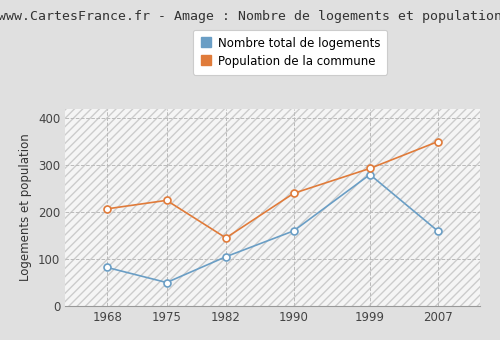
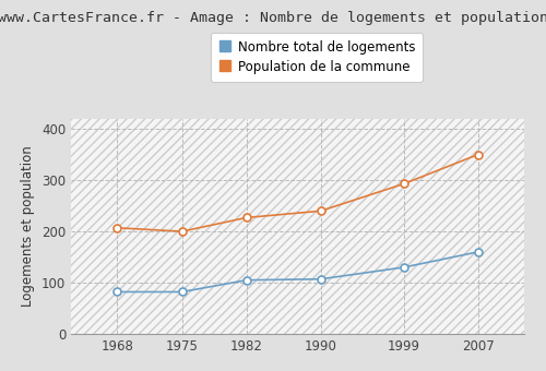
Nombre total de logements/1975: 50 -> 82
Population de la commune/1975: 225 -> 200
Population de la commune/1982: 145 -> 227
Nombre total de logements/1990: 160 -> 107
Nombre total de logements/1999: 280 -> 130
